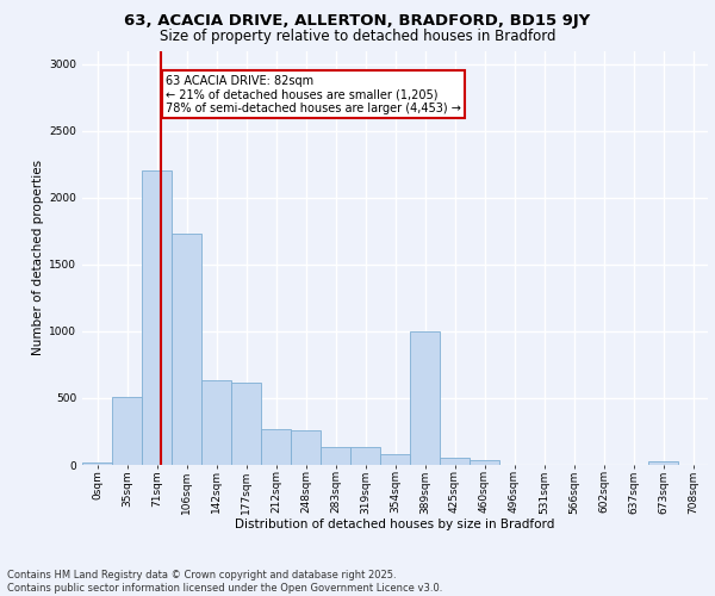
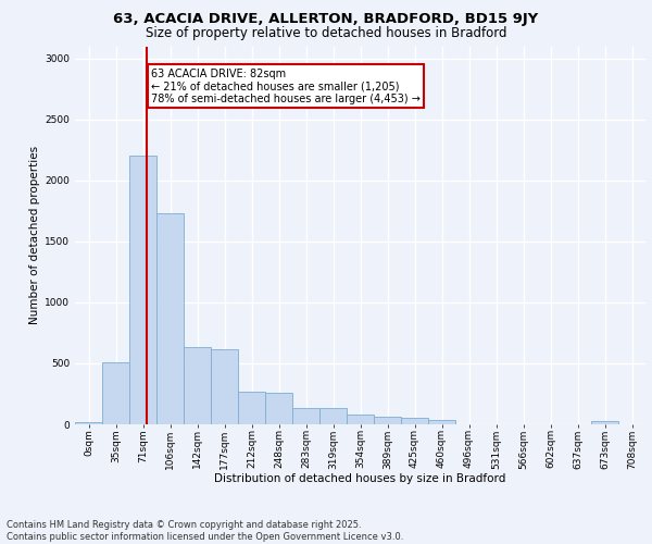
389sqm: 1000 -> 60
